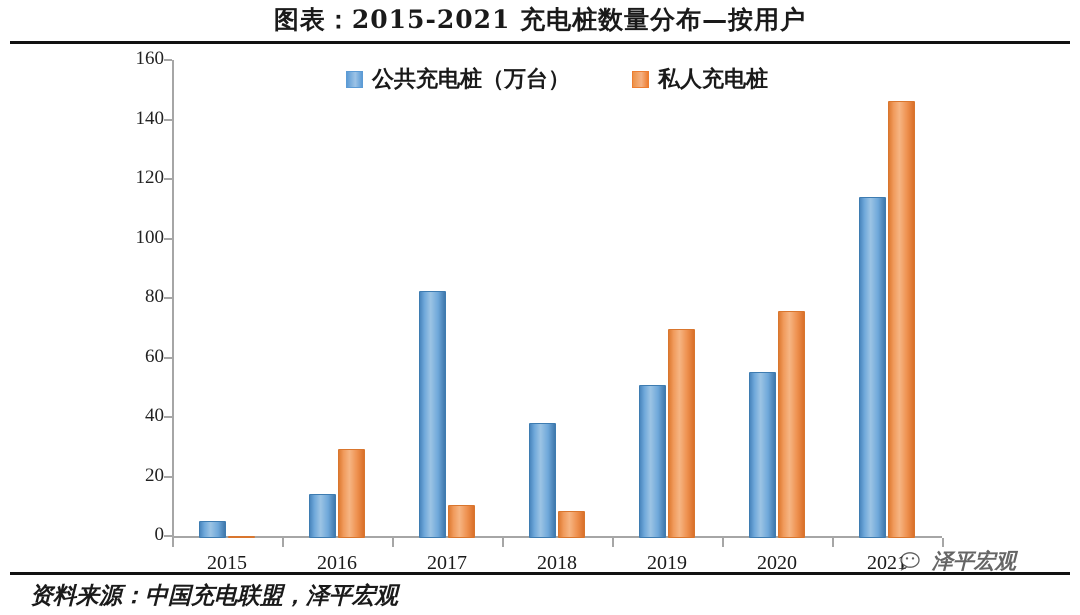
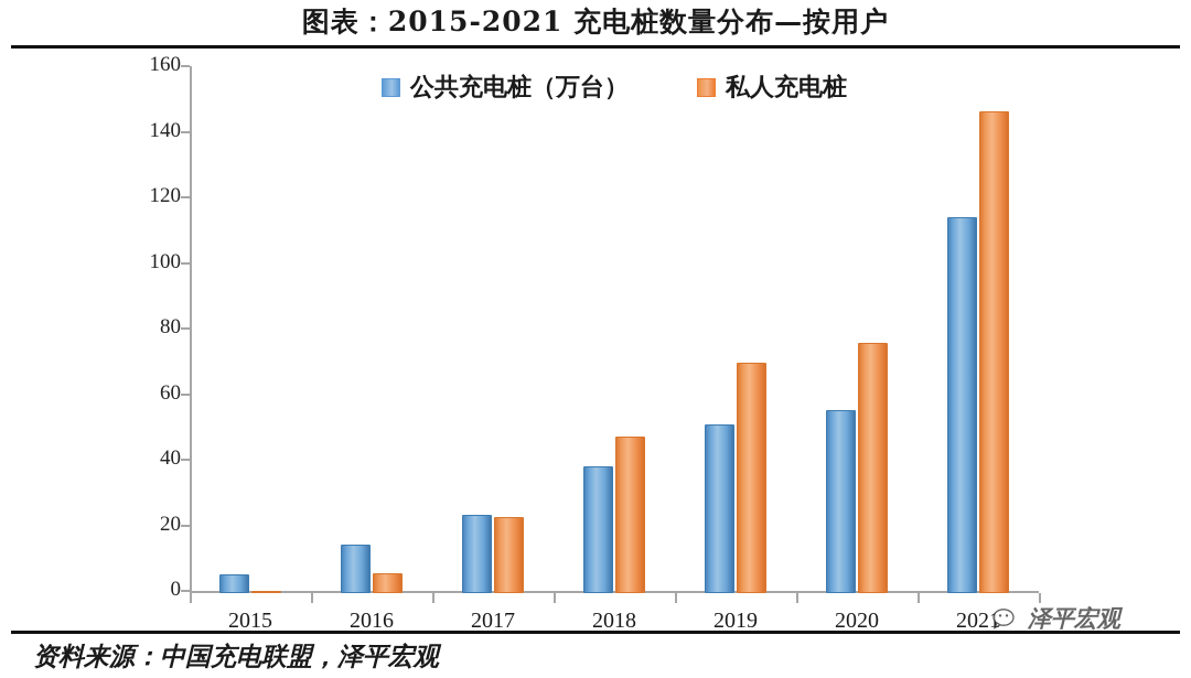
私人充电桩/2016: 30 -> 6
公共充电桩（万台）/2017: 83 -> 24
私人充电桩/2017: 11 -> 23
私人充电桩/2018: 9 -> 48
